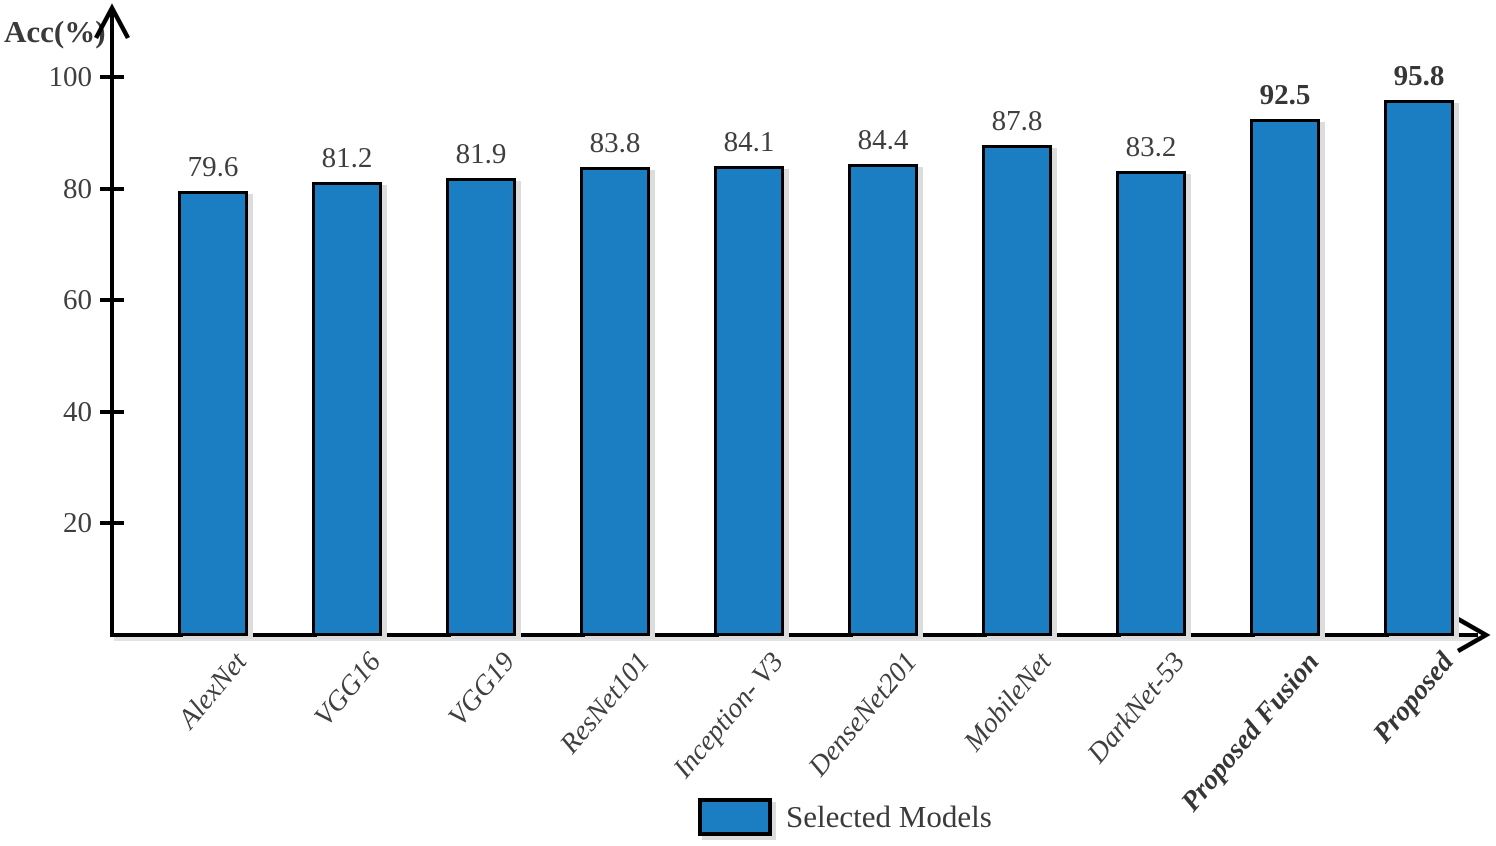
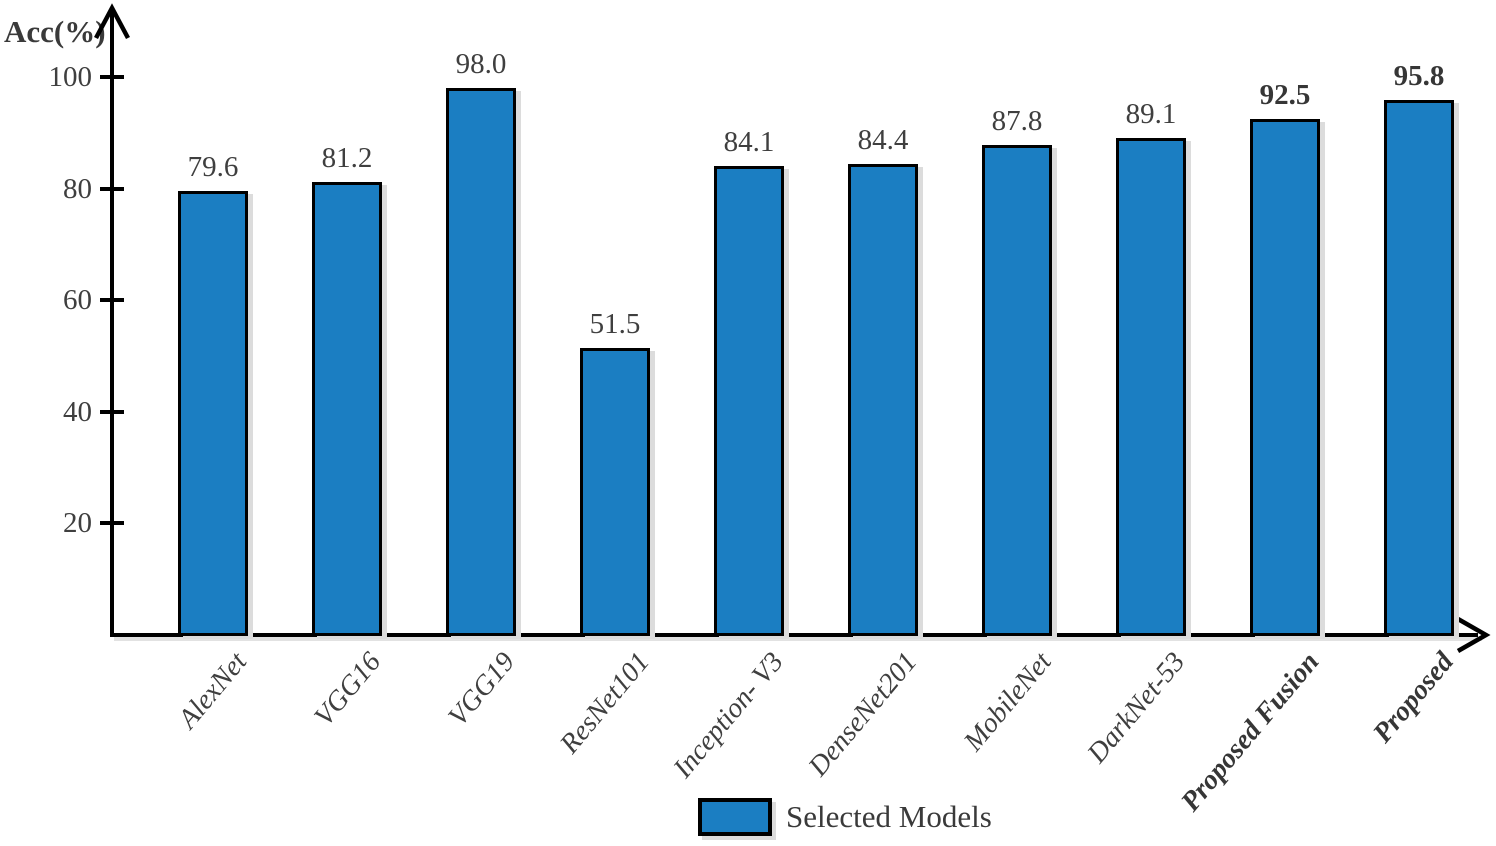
VGG19: 81.9 -> 98.0
ResNet101: 83.8 -> 51.5
DarkNet-53: 83.2 -> 89.1
